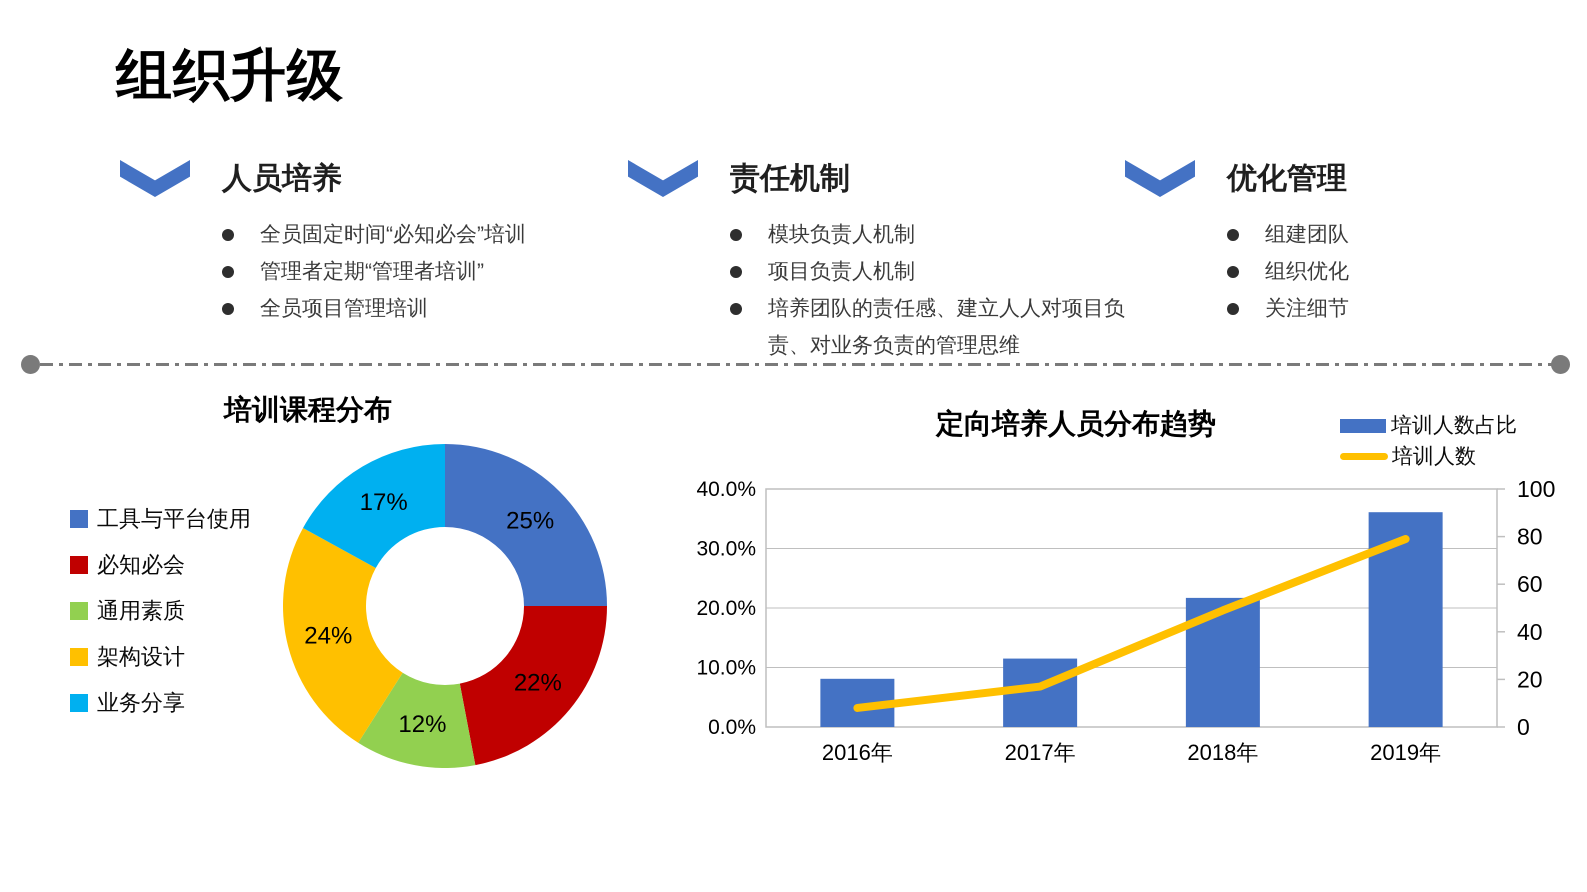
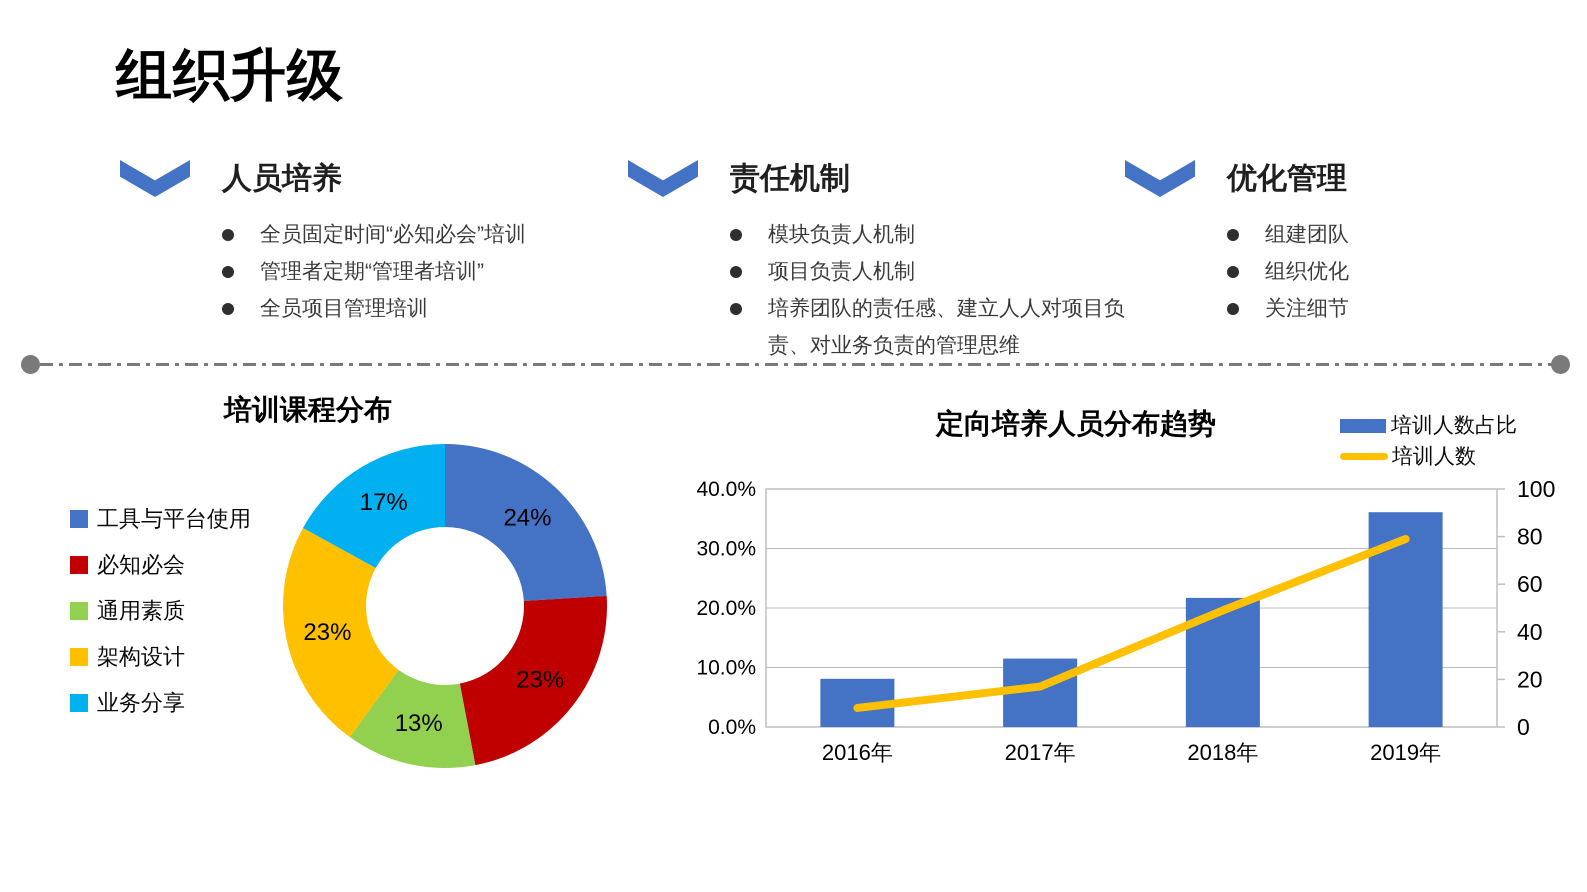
培训课程分布/工具与平台使用: 25% -> 24%
培训课程分布/必知必会: 22% -> 23%
培训课程分布/通用素质: 12% -> 13%
培训课程分布/架构设计: 24% -> 23%
